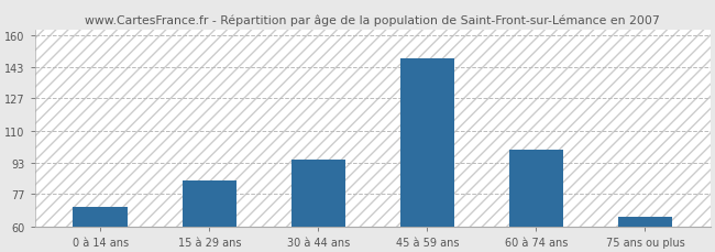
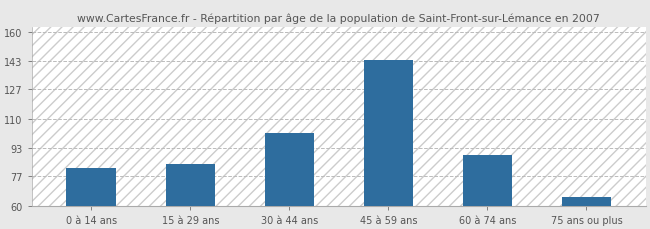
0 à 14 ans: 70 -> 82
30 à 44 ans: 95 -> 102
45 à 59 ans: 148 -> 144
60 à 74 ans: 100 -> 89
